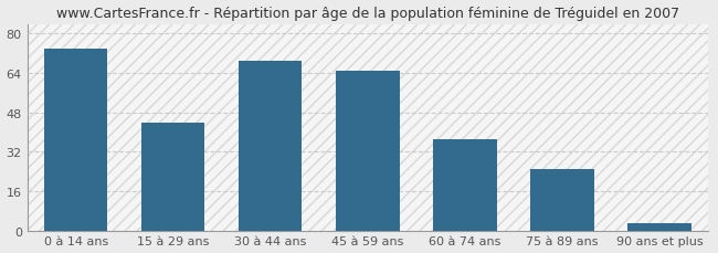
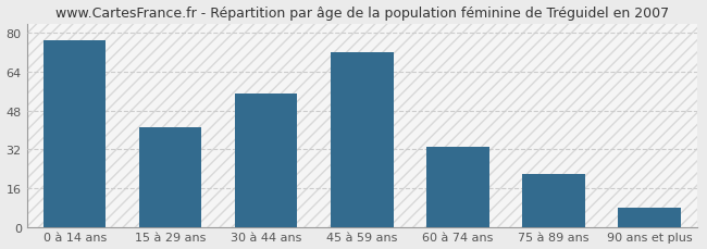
0 à 14 ans: 74 -> 77
15 à 29 ans: 44 -> 41
30 à 44 ans: 69 -> 55
45 à 59 ans: 65 -> 72
60 à 74 ans: 37 -> 33
75 à 89 ans: 25 -> 22
90 ans et plus: 3 -> 8
